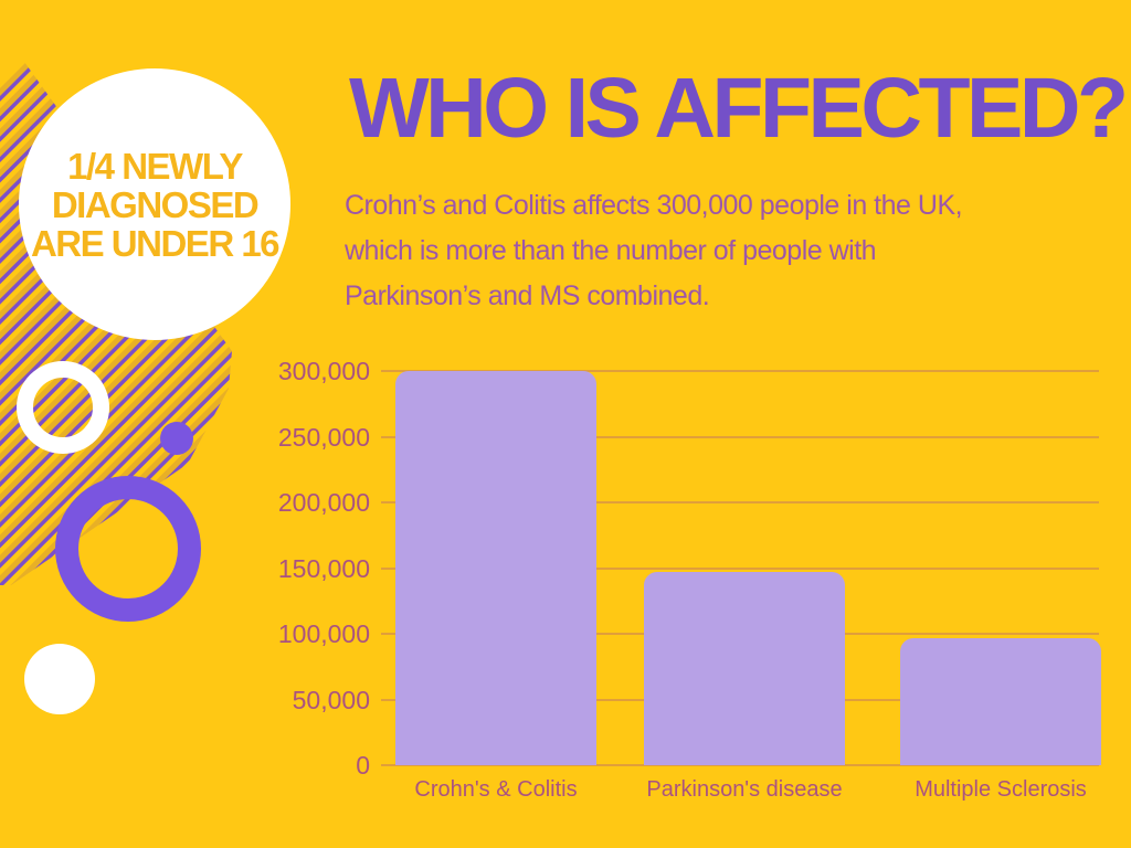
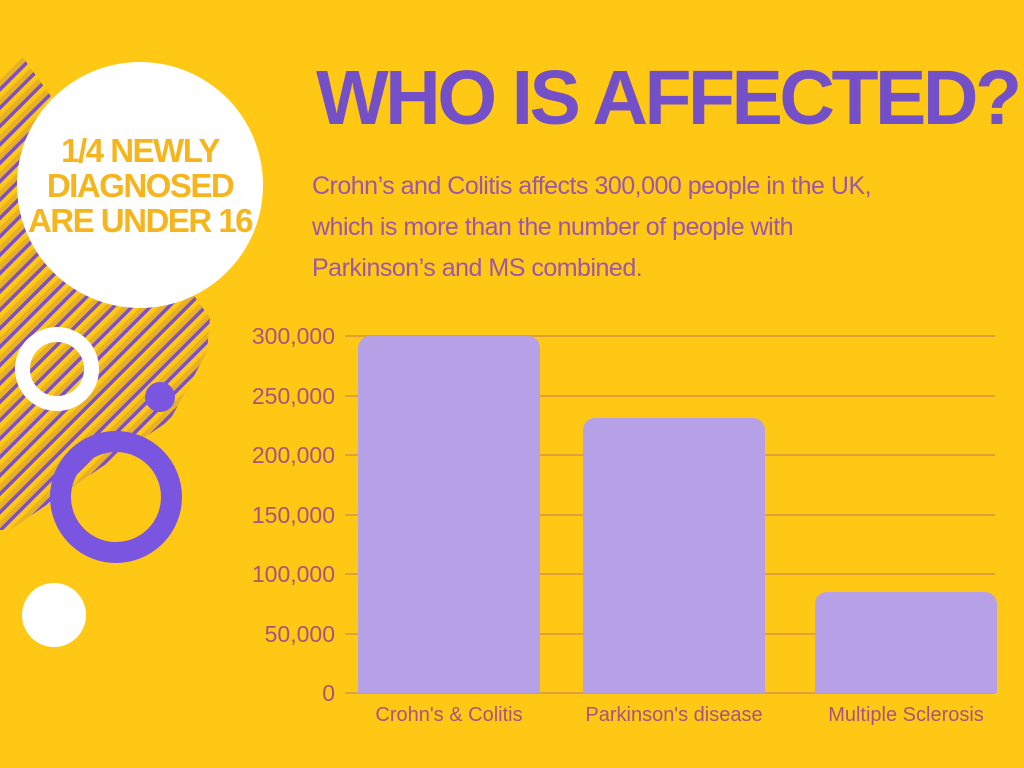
Parkinson's disease: 147000 -> 231000
Multiple Sclerosis: 97000 -> 85000
